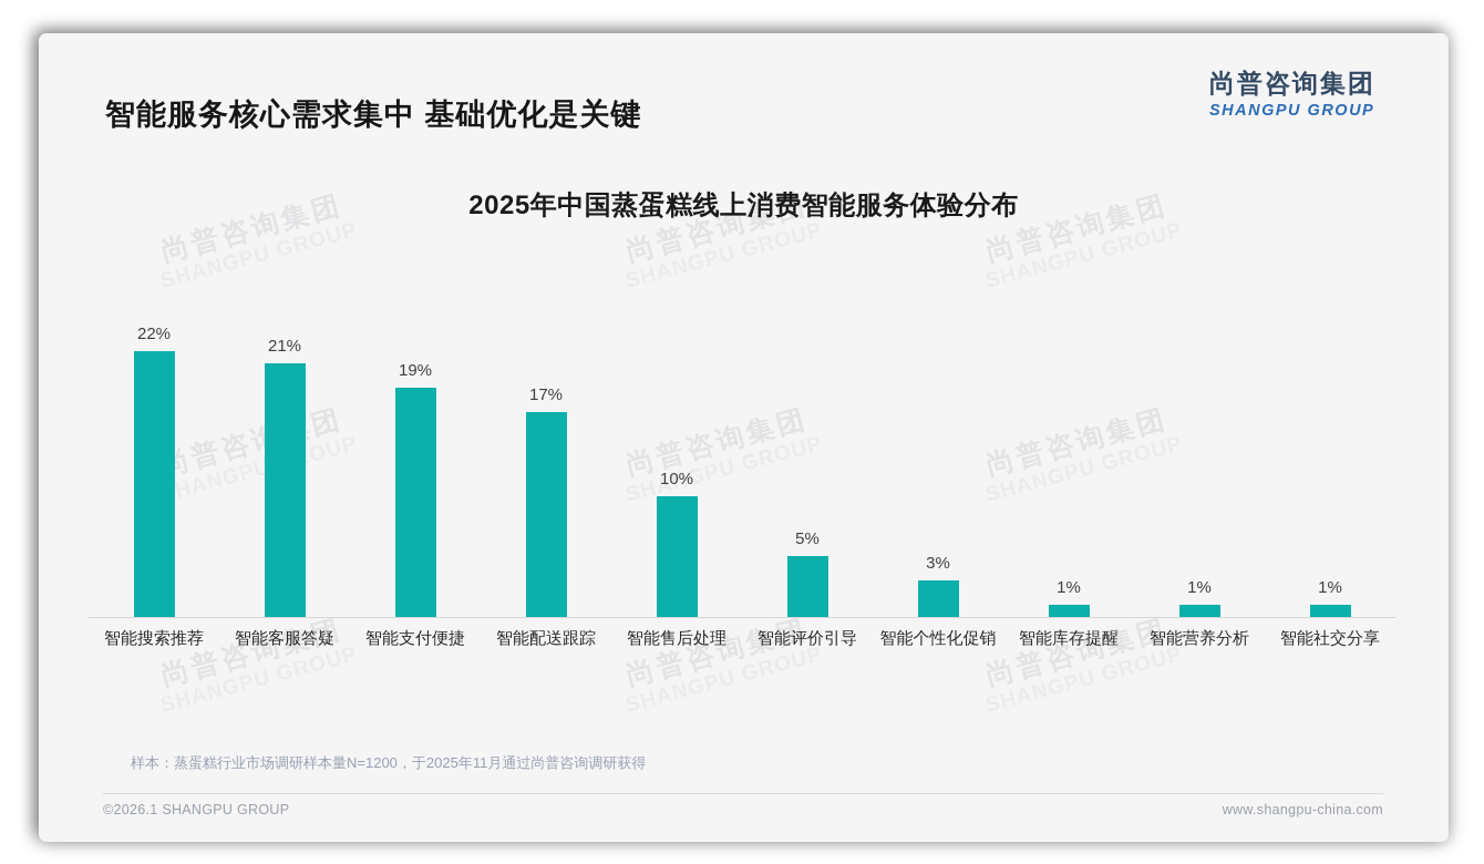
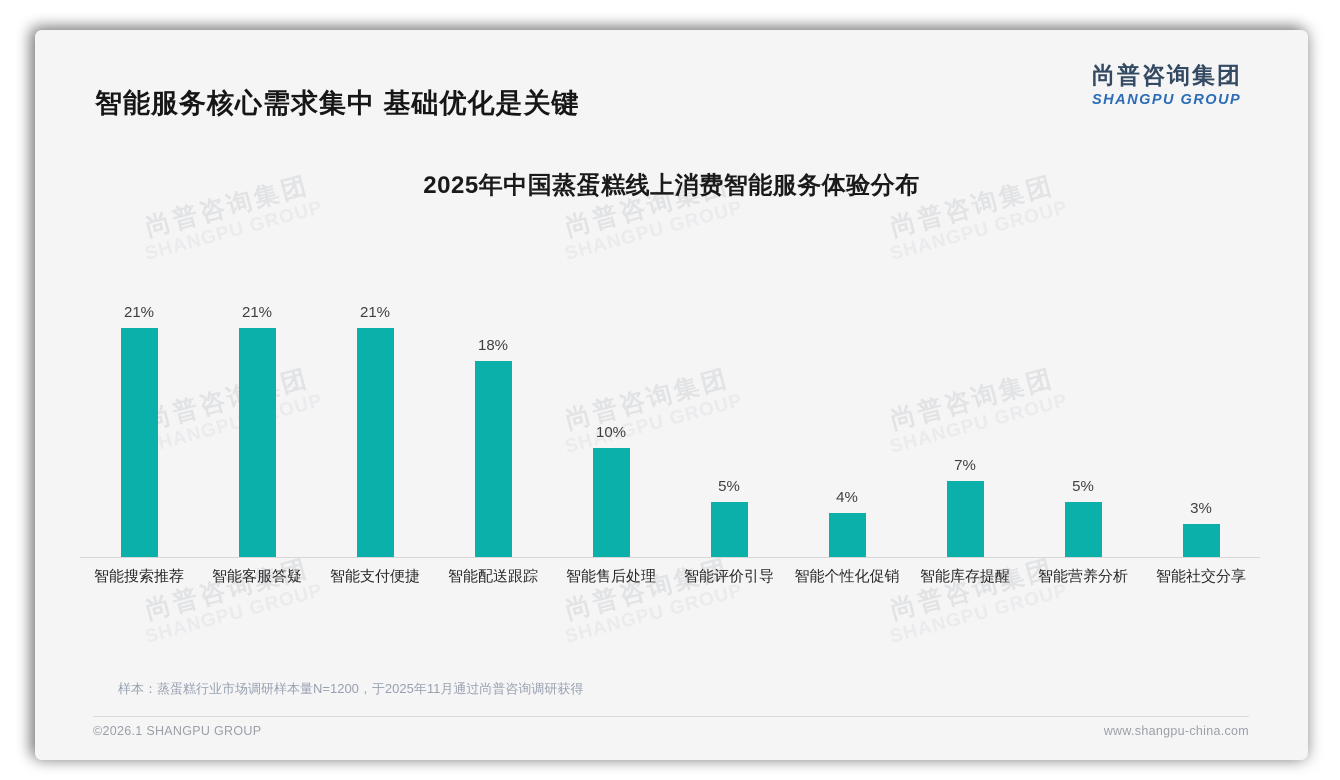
智能搜索推荐: 22% -> 21%
智能支付便捷: 19% -> 21%
智能配送跟踪: 17% -> 18%
智能个性化促销: 3% -> 4%
智能库存提醒: 1% -> 7%
智能营养分析: 1% -> 5%
智能社交分享: 1% -> 3%
